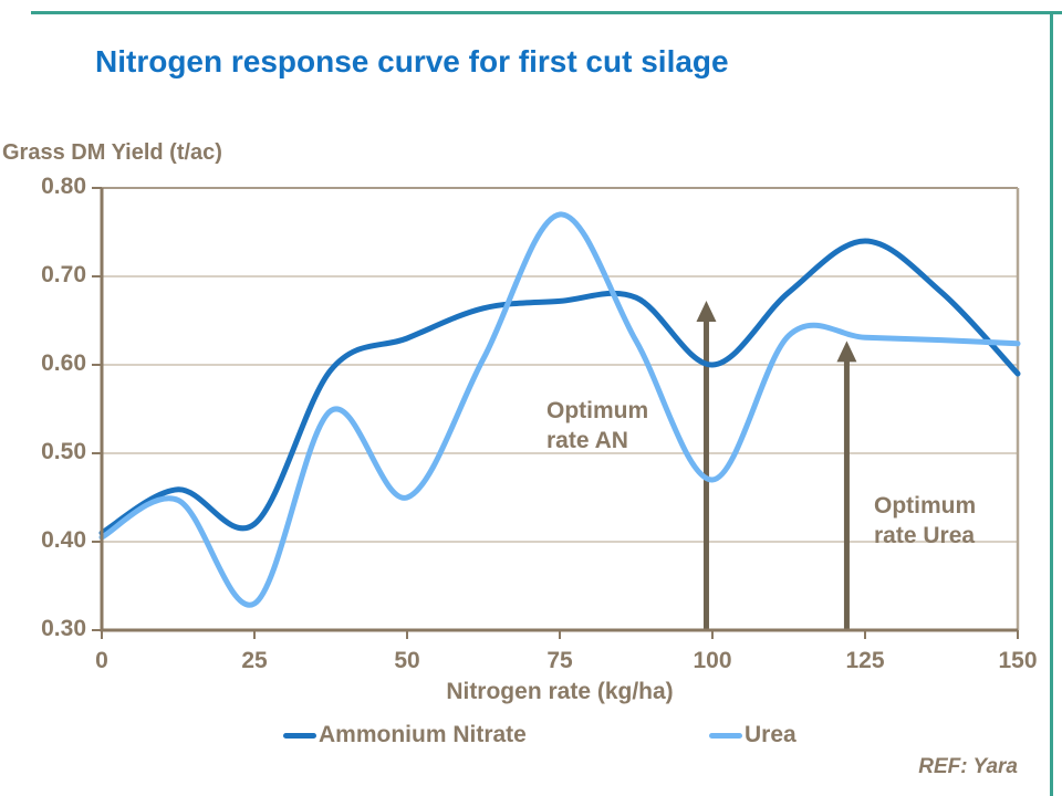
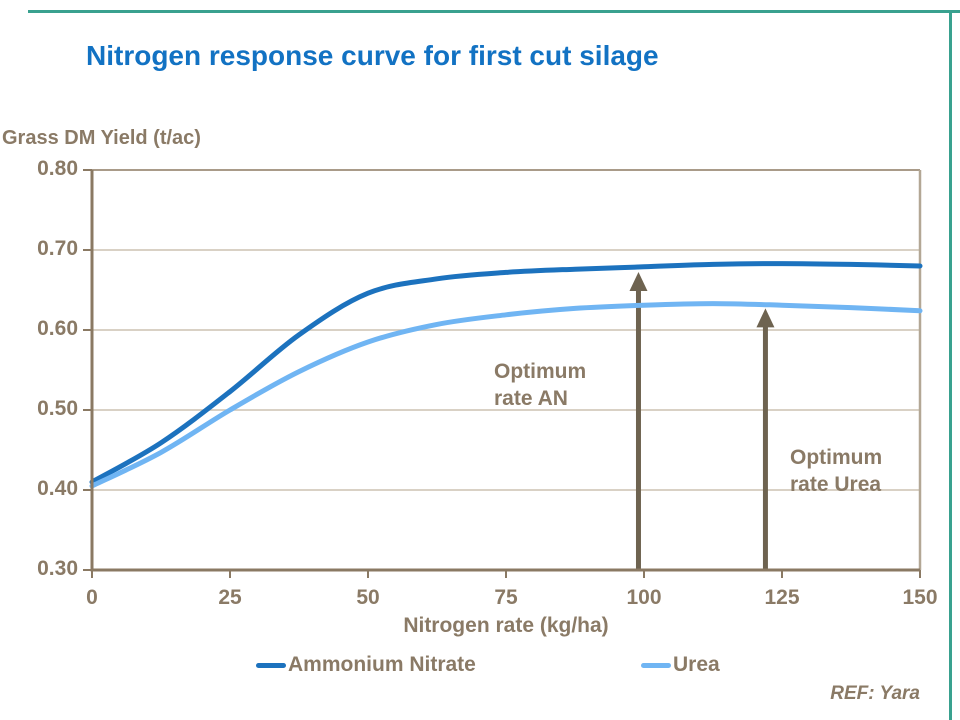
Ammonium Nitrate/25: 0.42 -> 0.52
Urea/25: 0.33 -> 0.50
Ammonium Nitrate/50: 0.63 -> 0.65
Urea/50: 0.45 -> 0.58
Urea/75: 0.77 -> 0.62
Ammonium Nitrate/100: 0.60 -> 0.68
Urea/100: 0.47 -> 0.63
Ammonium Nitrate/125: 0.74 -> 0.68
Ammonium Nitrate/150: 0.59 -> 0.68
